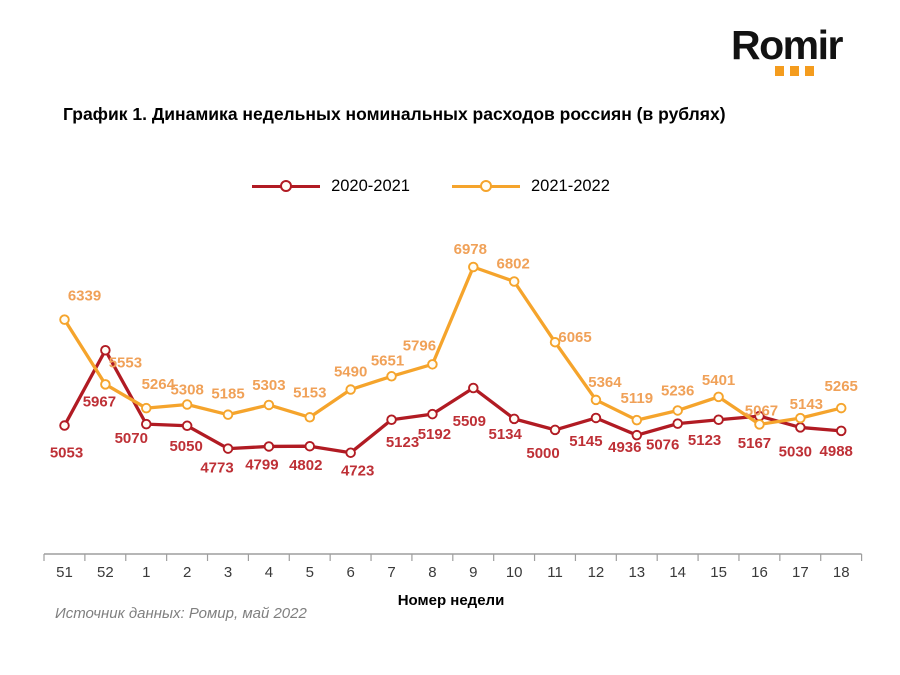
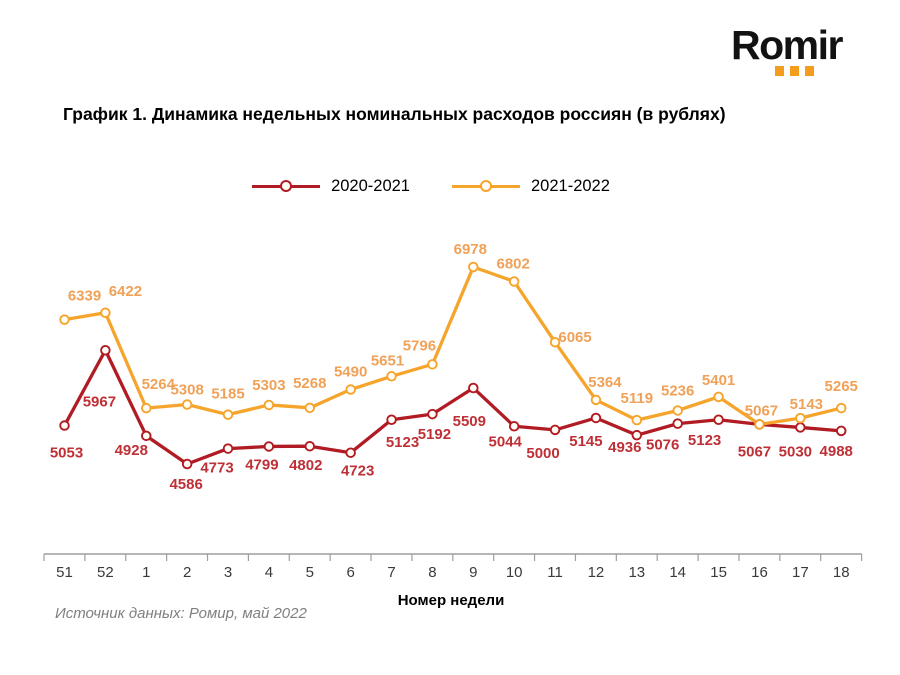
2021-2022/52: 5553 -> 6422
2020-2021/1: 5070 -> 4928
2020-2021/2: 5050 -> 4586
2021-2022/5: 5153 -> 5268
2020-2021/10: 5134 -> 5044
2020-2021/16: 5167 -> 5067
